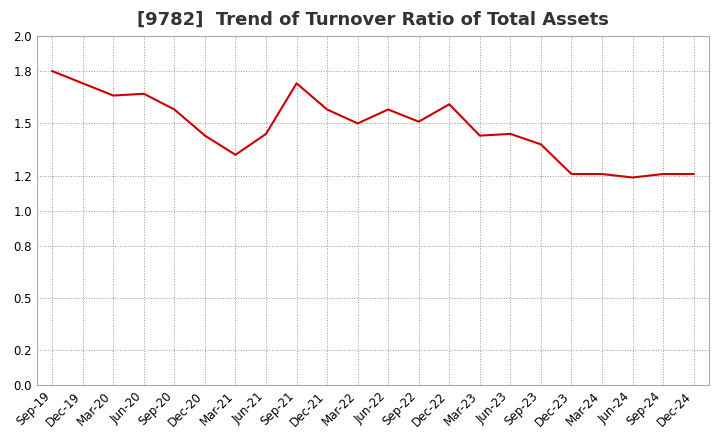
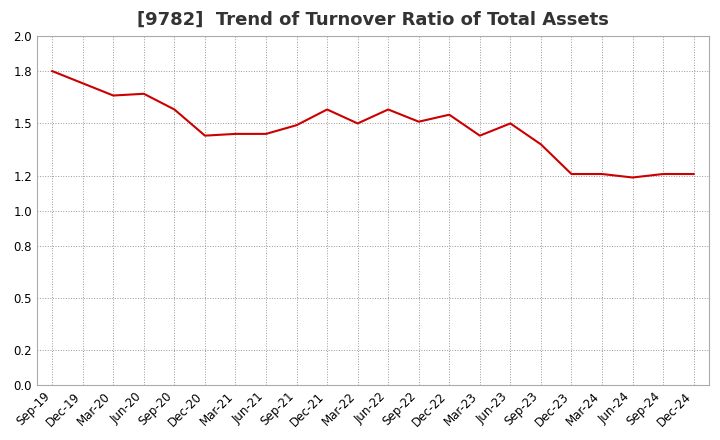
Mar-21: 1.32 -> 1.44
Sep-21: 1.73 -> 1.49
Dec-22: 1.61 -> 1.55
Jun-23: 1.44 -> 1.50
